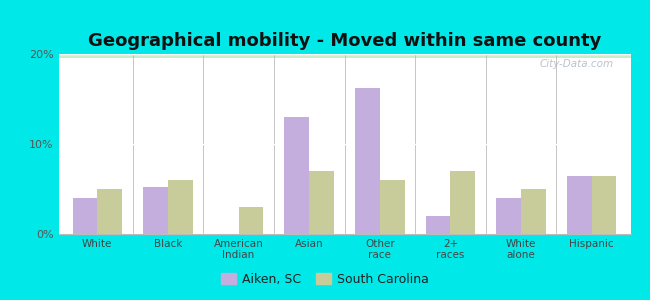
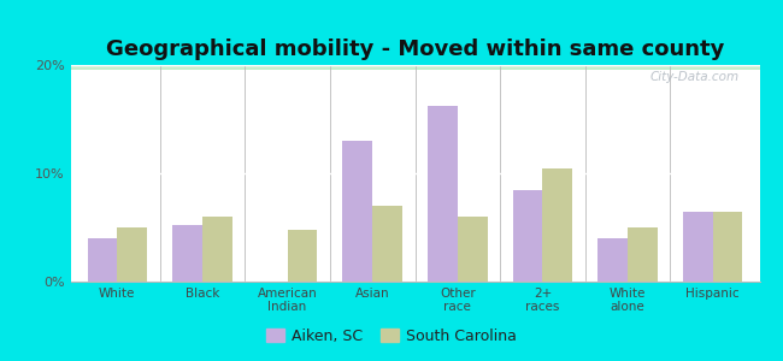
South Carolina/American Indian: 3.0% -> 4.8%
Aiken, SC/2+ races: 2.0% -> 8.4%
South Carolina/2+ races: 7.0% -> 10.4%
